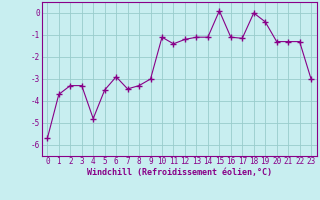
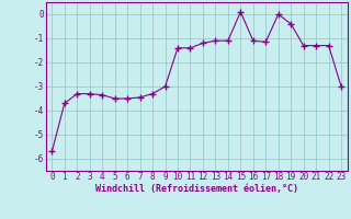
4: -4.80 -> -3.35
6: -2.90 -> -3.50
10: -1.10 -> -1.40
